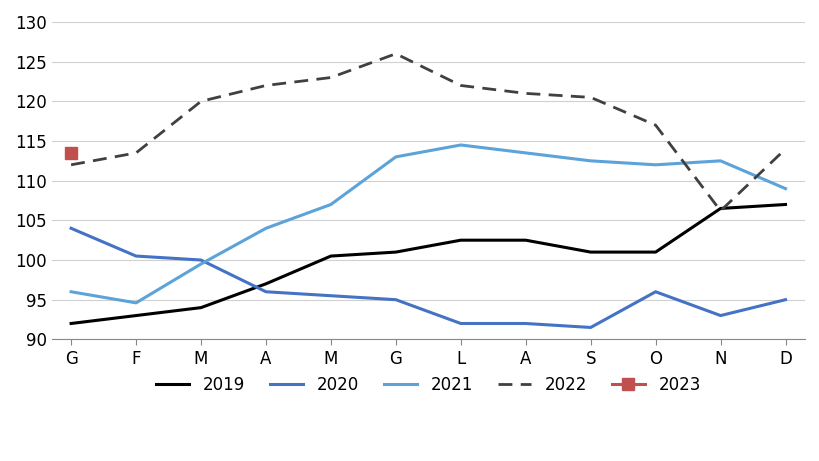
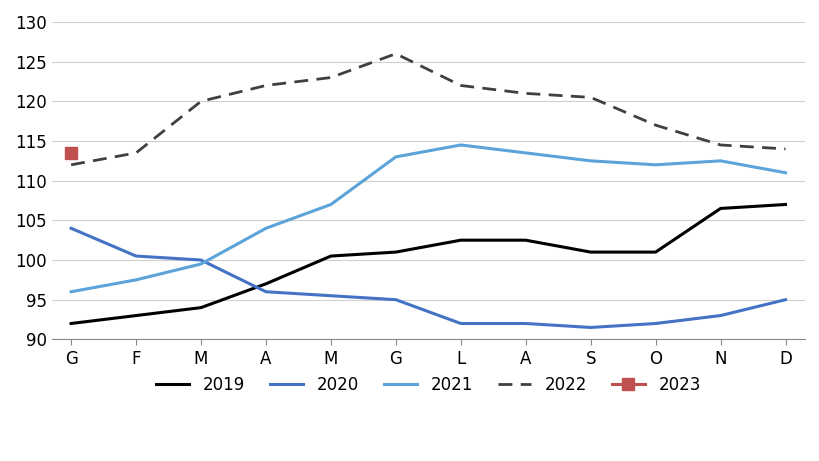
2021/F: 94.6 -> 97.5
2020/O: 96.0 -> 92.0
2022/N: 106.2 -> 114.5
2021/D: 109.0 -> 111.0
